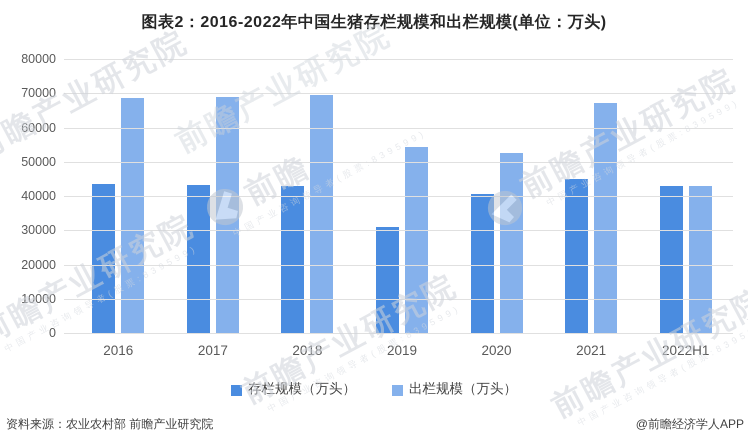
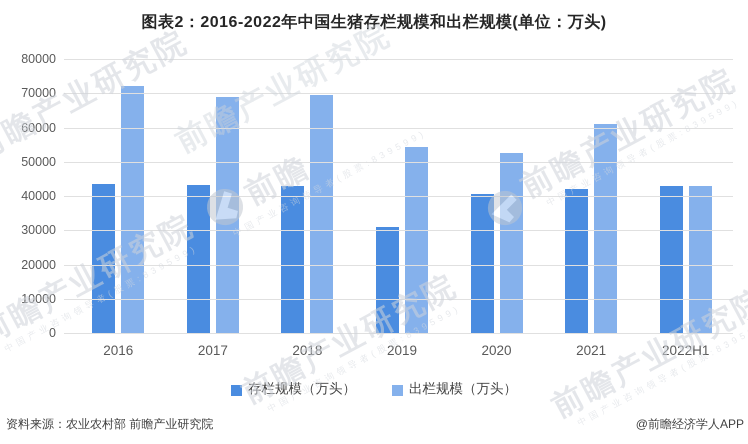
出栏规模（万头）/2016: 68000 -> 72000
存栏规模（万头）/2021: 45000 -> 42000
出栏规模（万头）/2021: 67000 -> 61000
